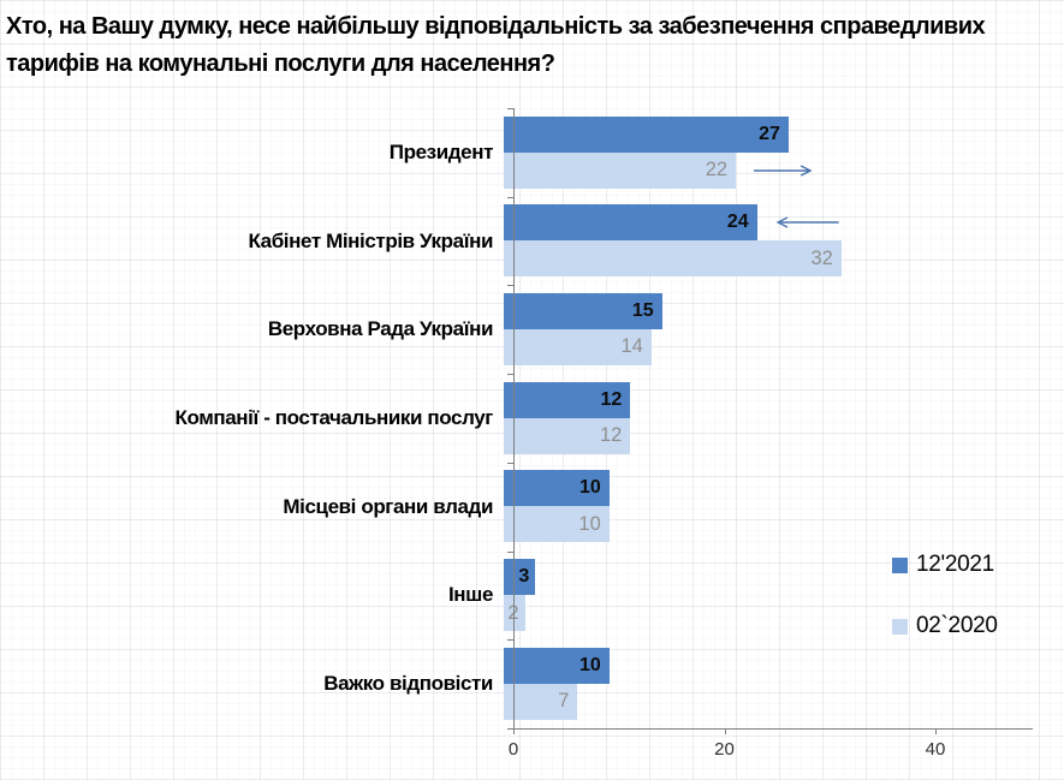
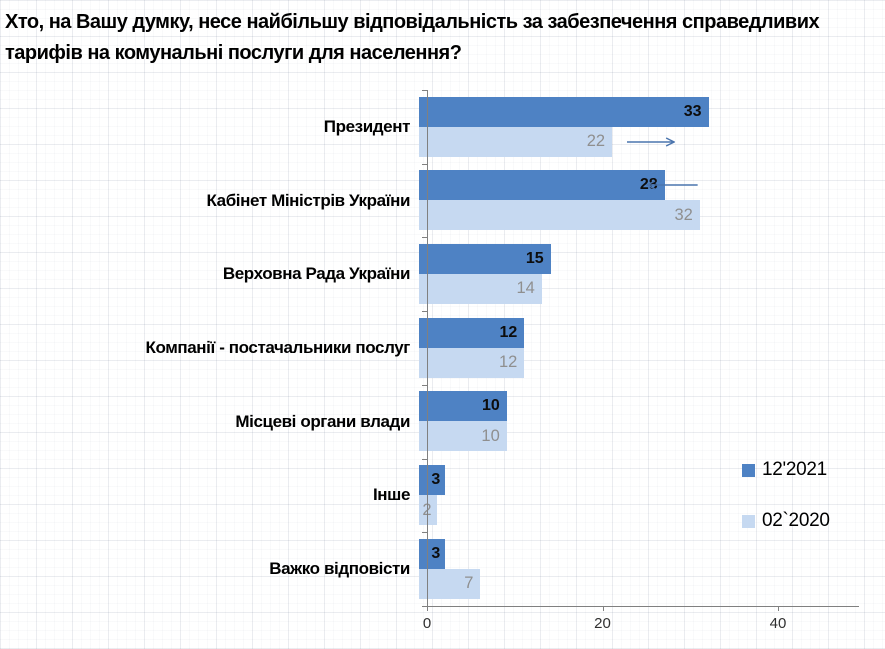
12'2021/Президент: 27 -> 33
12'2021/Кабінет Міністрів України: 24 -> 28
12'2021/Важко відповісти: 10 -> 3
